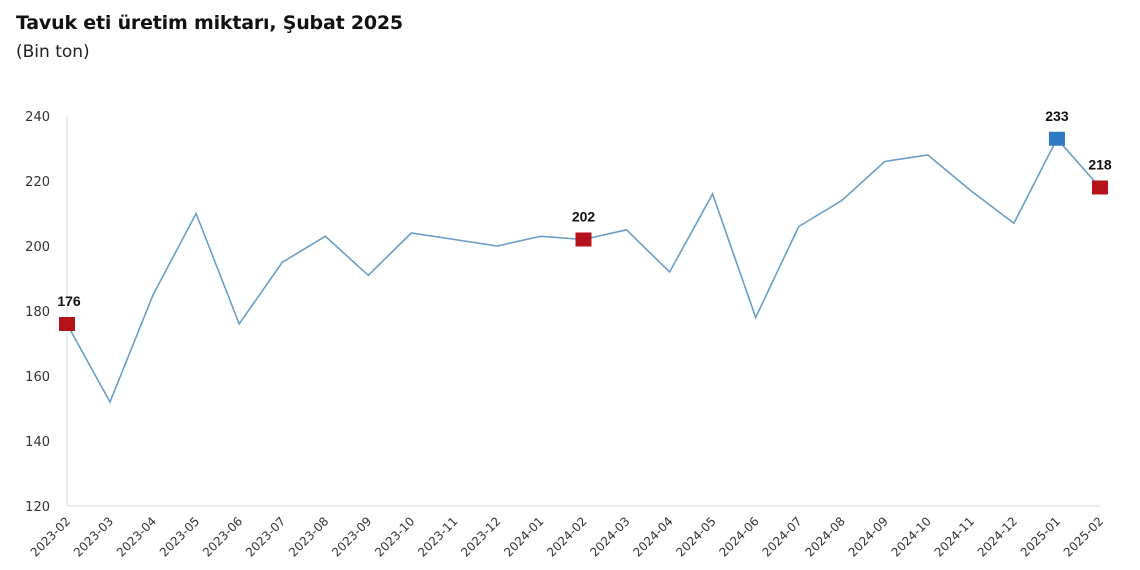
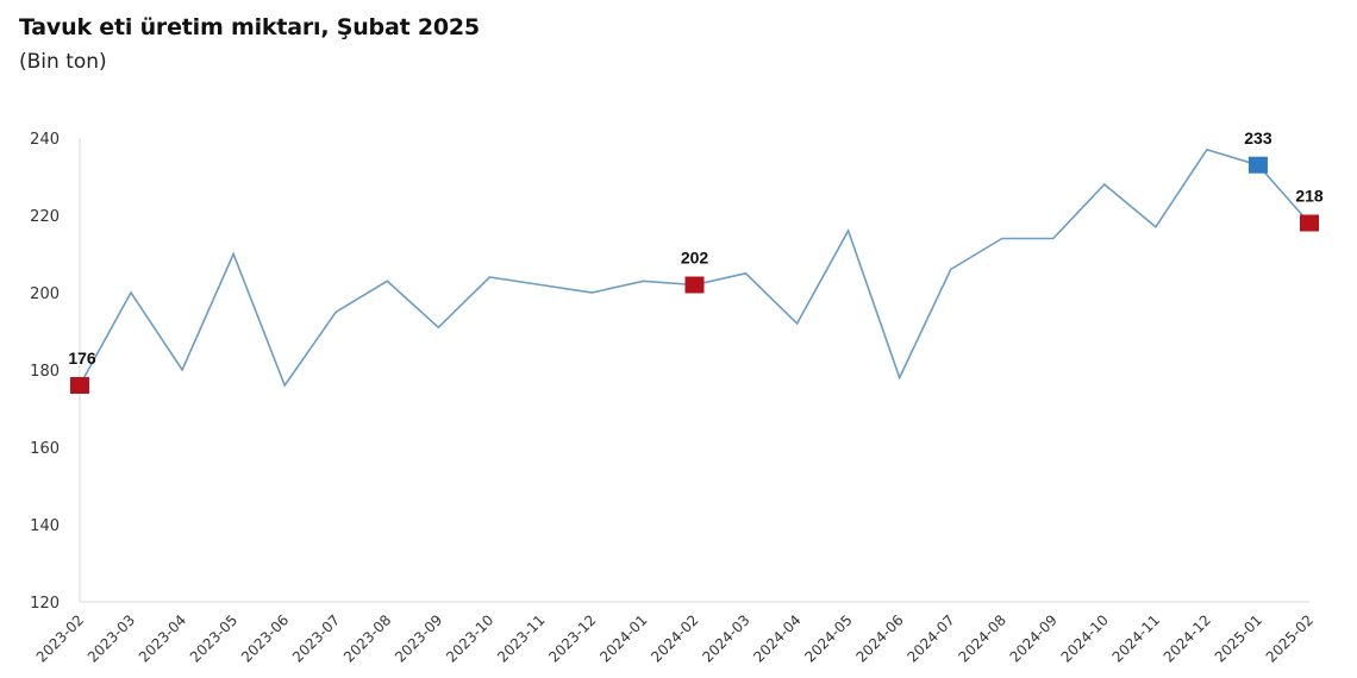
2023-03: 152 -> 200
2023-04: 185 -> 180
2024-09: 226 -> 214
2024-12: 207 -> 237
